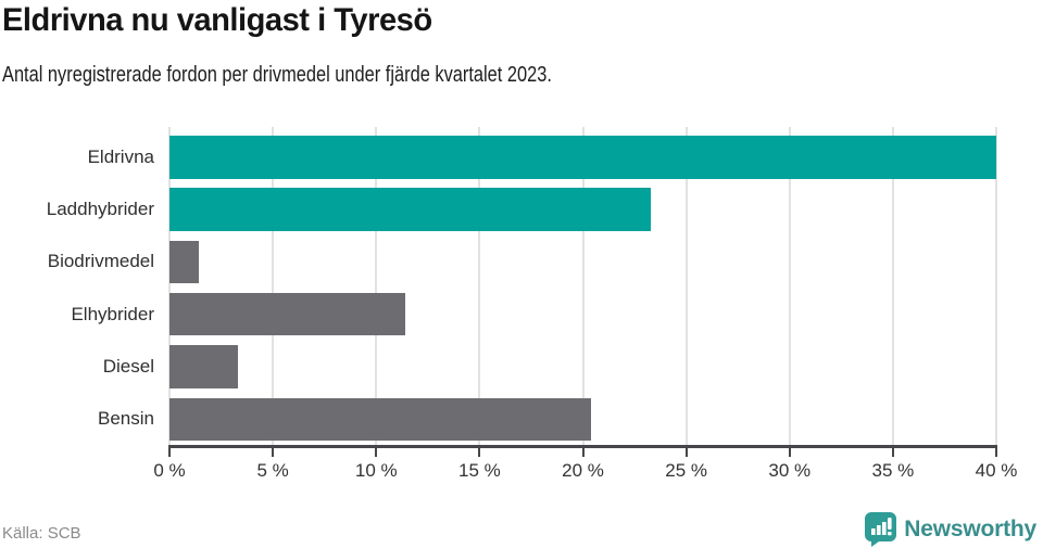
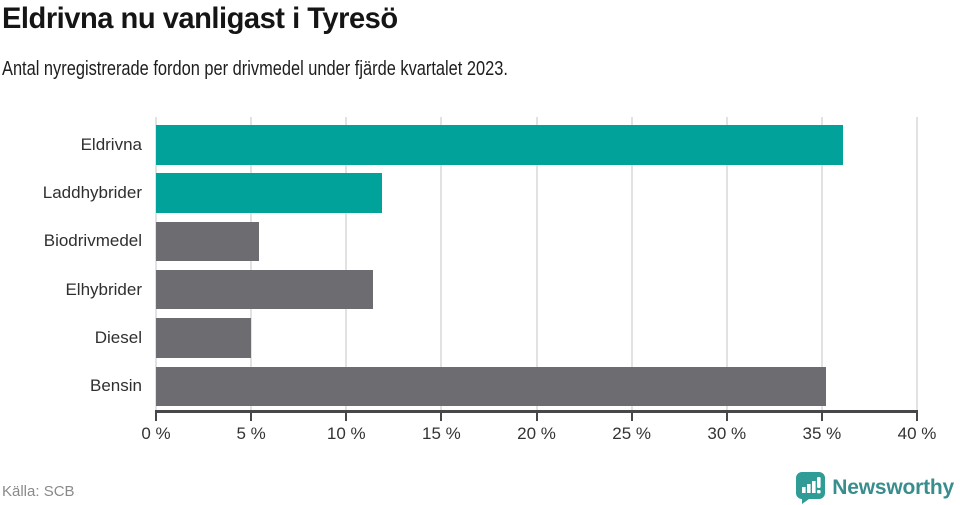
Eldrivna: 40.0% -> 36.1%
Laddhybrider: 23.3% -> 11.9%
Biodrivmedel: 1.4% -> 5.4%
Diesel: 3.3% -> 5.0%
Bensin: 20.4% -> 35.2%
